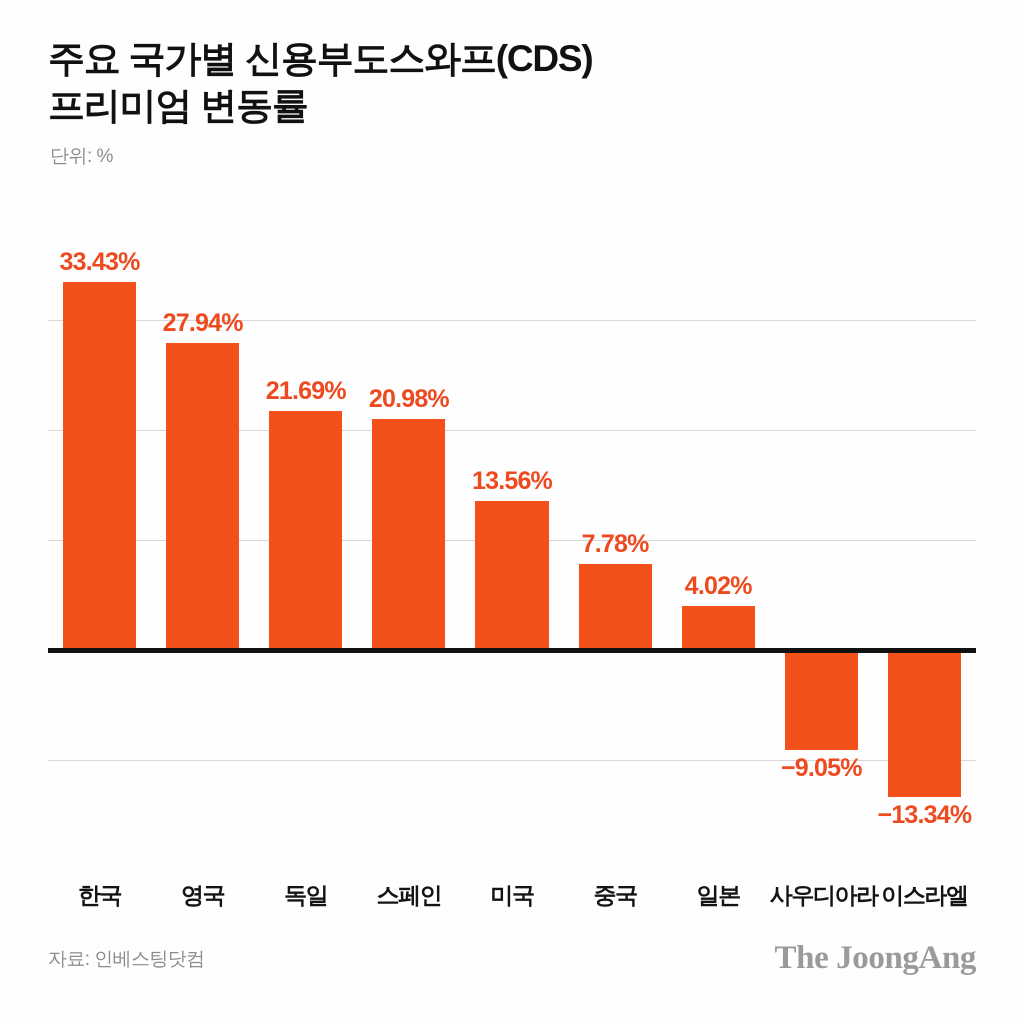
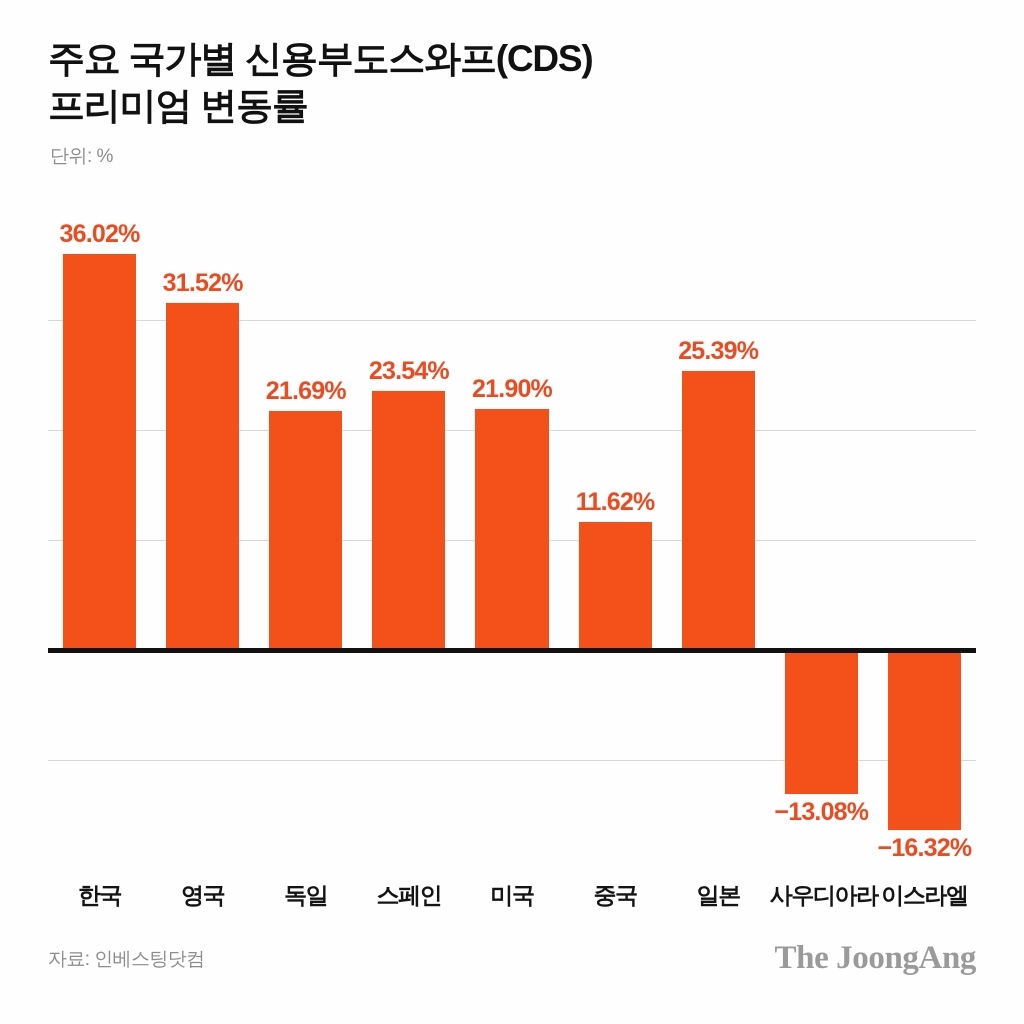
한국: 33.43% -> 36.02%
영국: 27.94% -> 31.52%
스페인: 20.98% -> 23.54%
미국: 13.56% -> 21.90%
중국: 7.78% -> 11.62%
일본: 4.02% -> 25.39%
사우디아라: −9.05% -> −13.08%
이스라엘: −13.34% -> −16.32%
